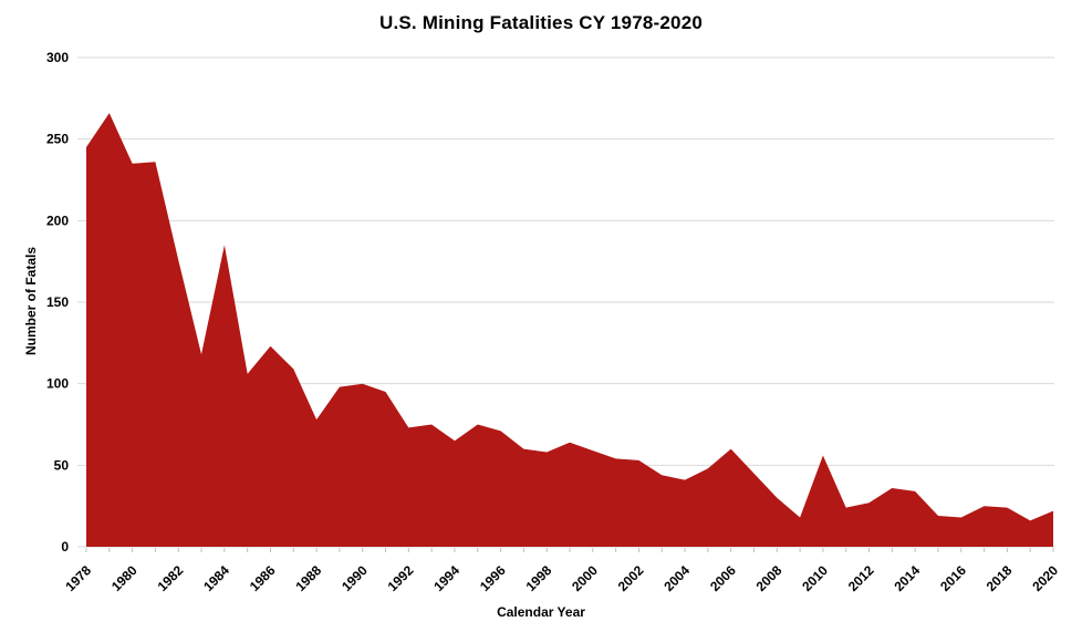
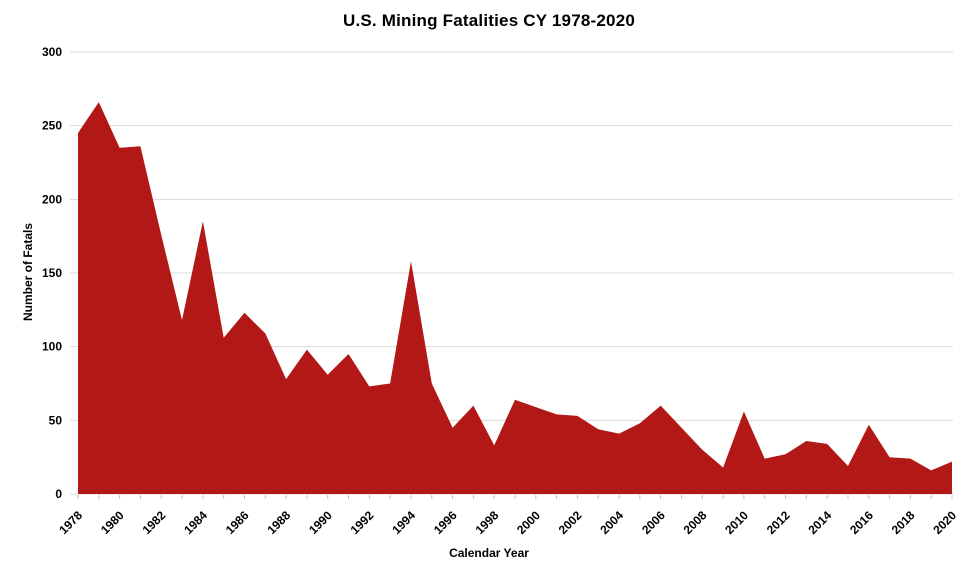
1990: 100 -> 81
1994: 65 -> 158
1996: 71 -> 45
1998: 58 -> 33
2016: 18 -> 47
